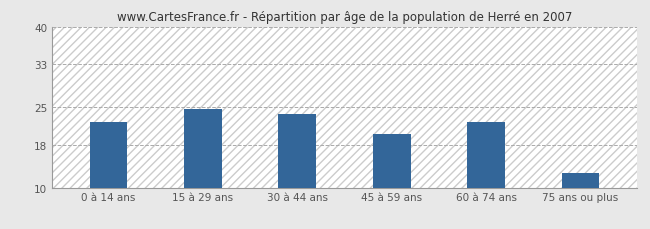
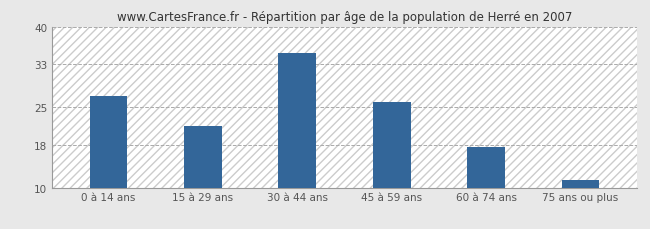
0 à 14 ans: 22.2 -> 27.0
15 à 29 ans: 24.6 -> 21.5
30 à 44 ans: 23.8 -> 35.0
45 à 59 ans: 20.0 -> 26.0
60 à 74 ans: 22.2 -> 17.5
75 ans ou plus: 12.8 -> 11.5
